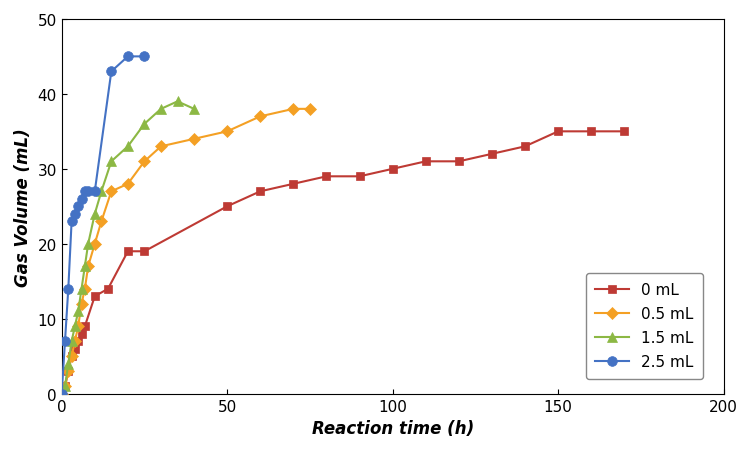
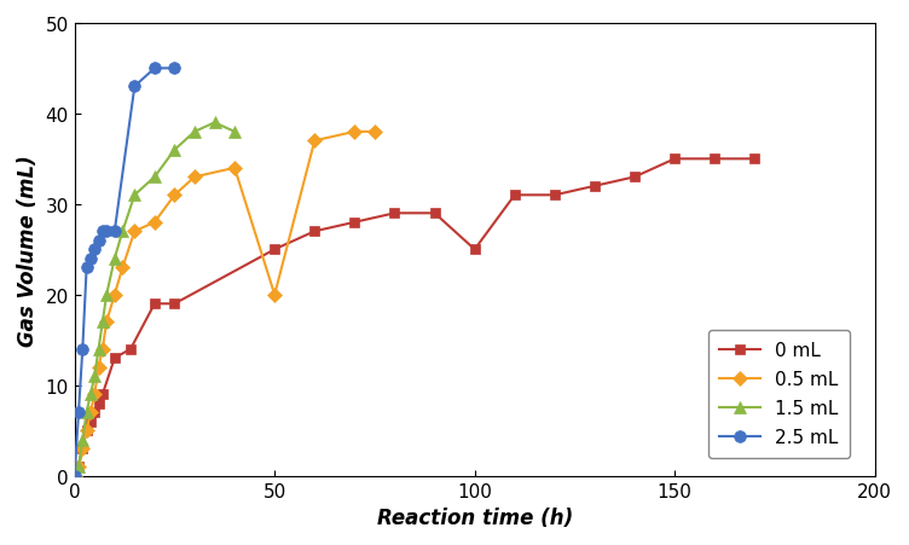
0.5 mL/50: 35 -> 20
0 mL/100: 30 -> 25
